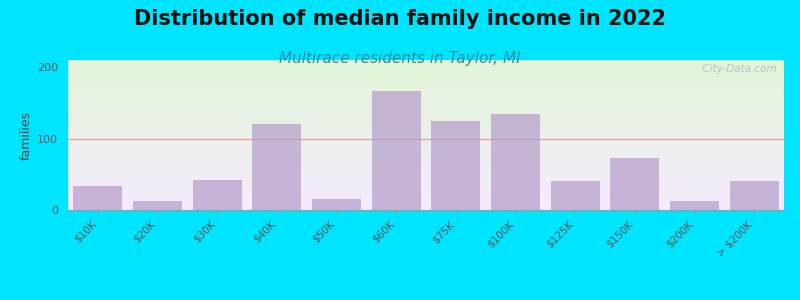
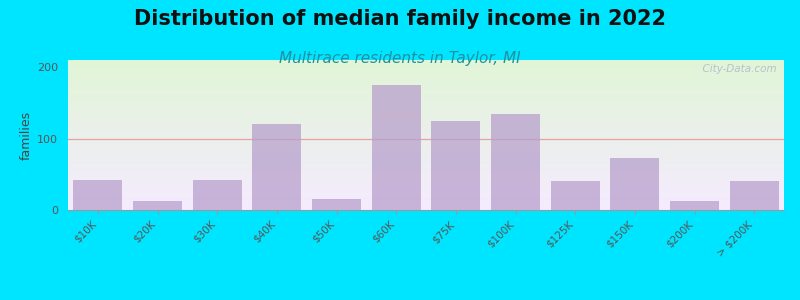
$10K: 34 -> 42
$60K: 166 -> 175
